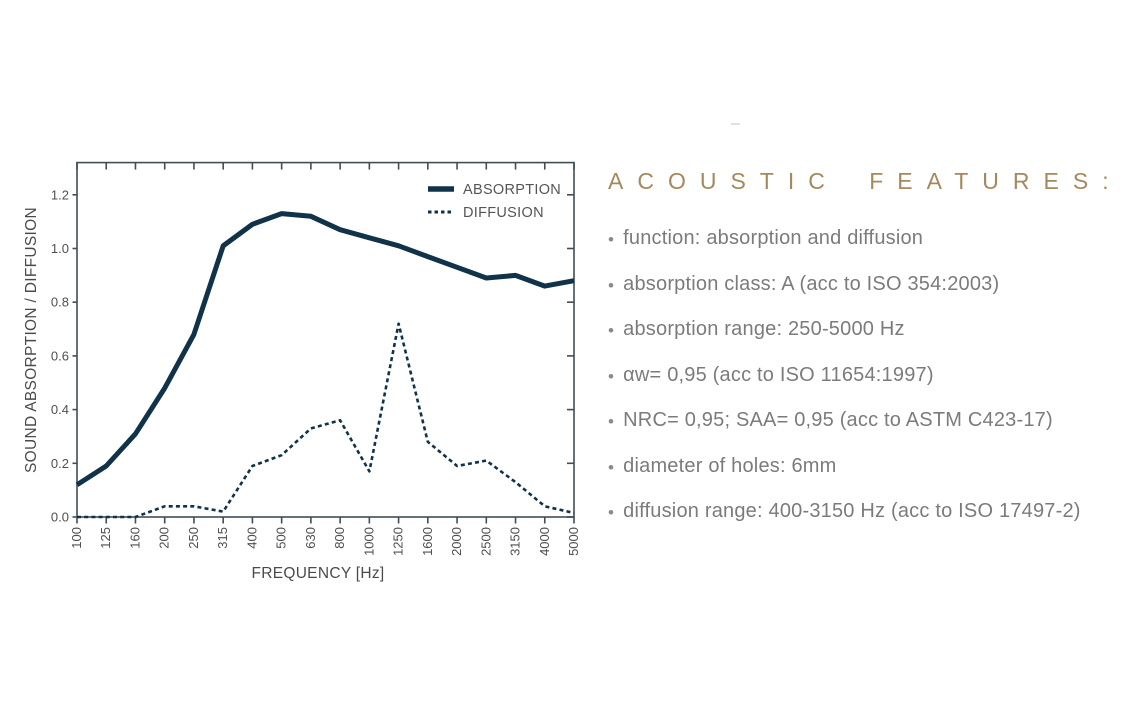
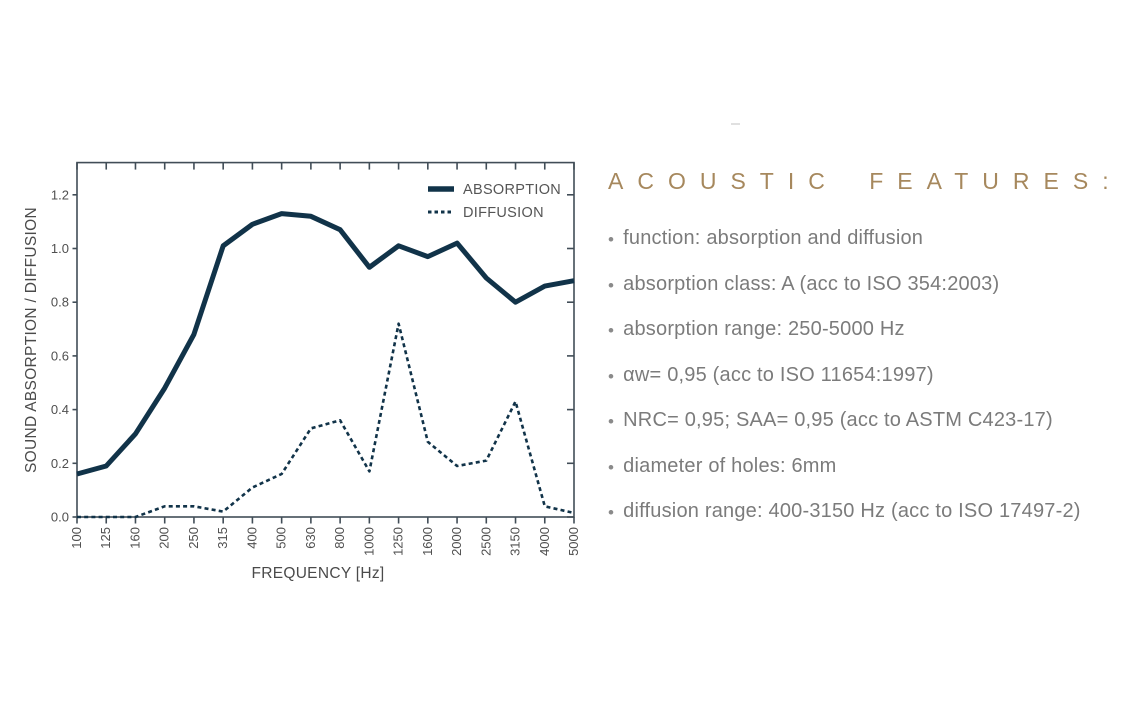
ABSORPTION/100: 0.12 -> 0.16
DIFFUSION/400: 0.19 -> 0.11
DIFFUSION/500: 0.23 -> 0.16
ABSORPTION/1000: 1.04 -> 0.93
ABSORPTION/2000: 0.93 -> 1.02
ABSORPTION/3150: 0.90 -> 0.80
DIFFUSION/3150: 0.13 -> 0.43
